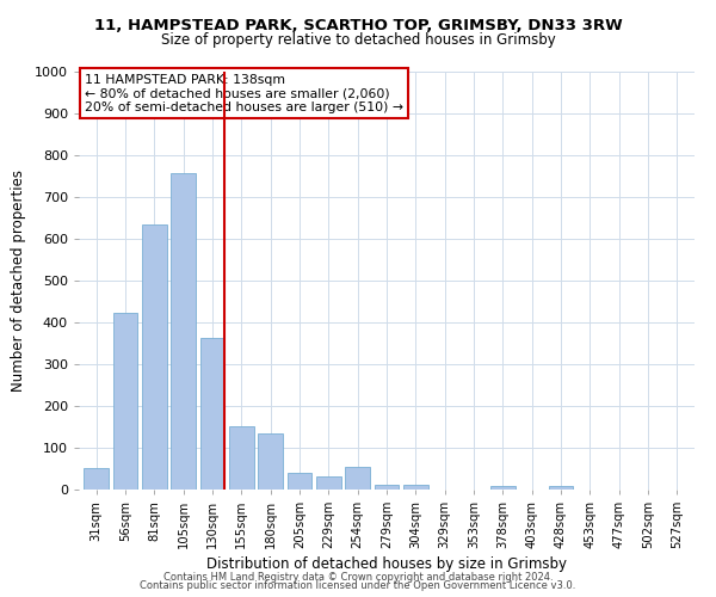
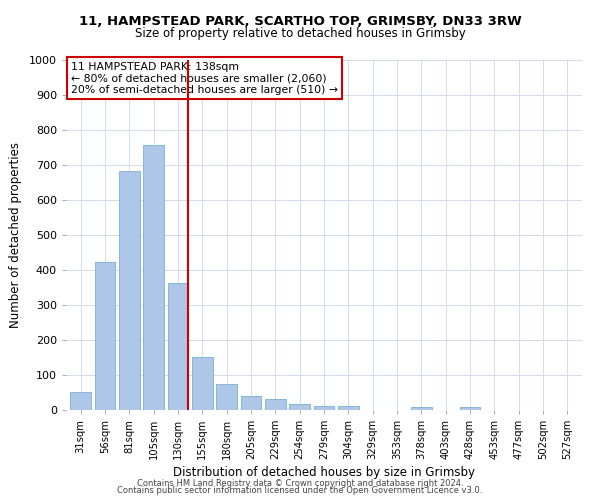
81sqm: 635 -> 682
180sqm: 135 -> 75
254sqm: 55 -> 17
